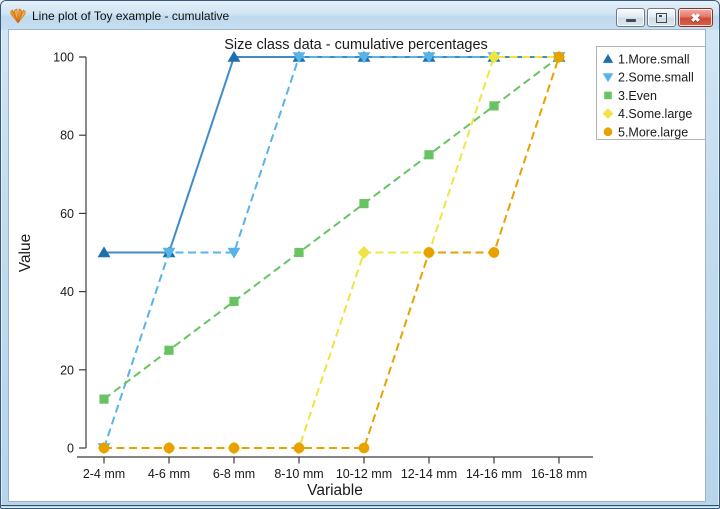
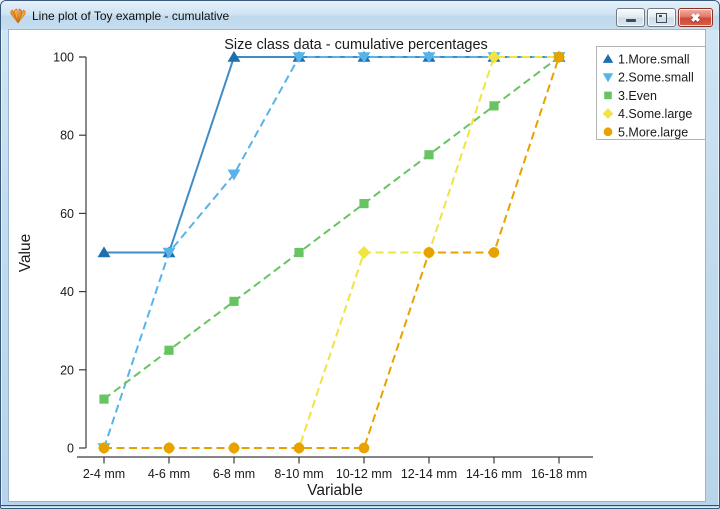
2.Some.small/6-8 mm: 50 -> 70
